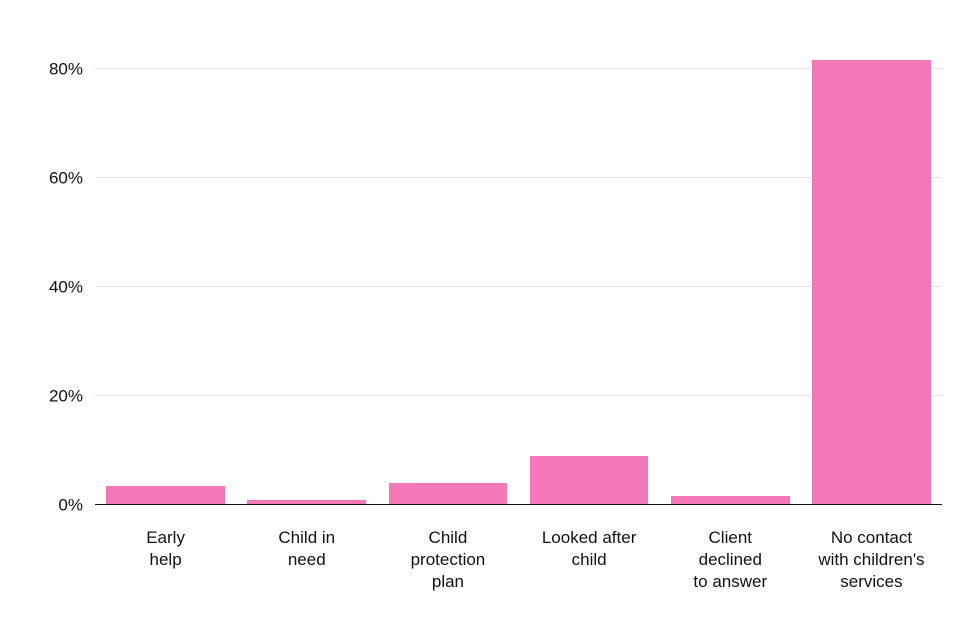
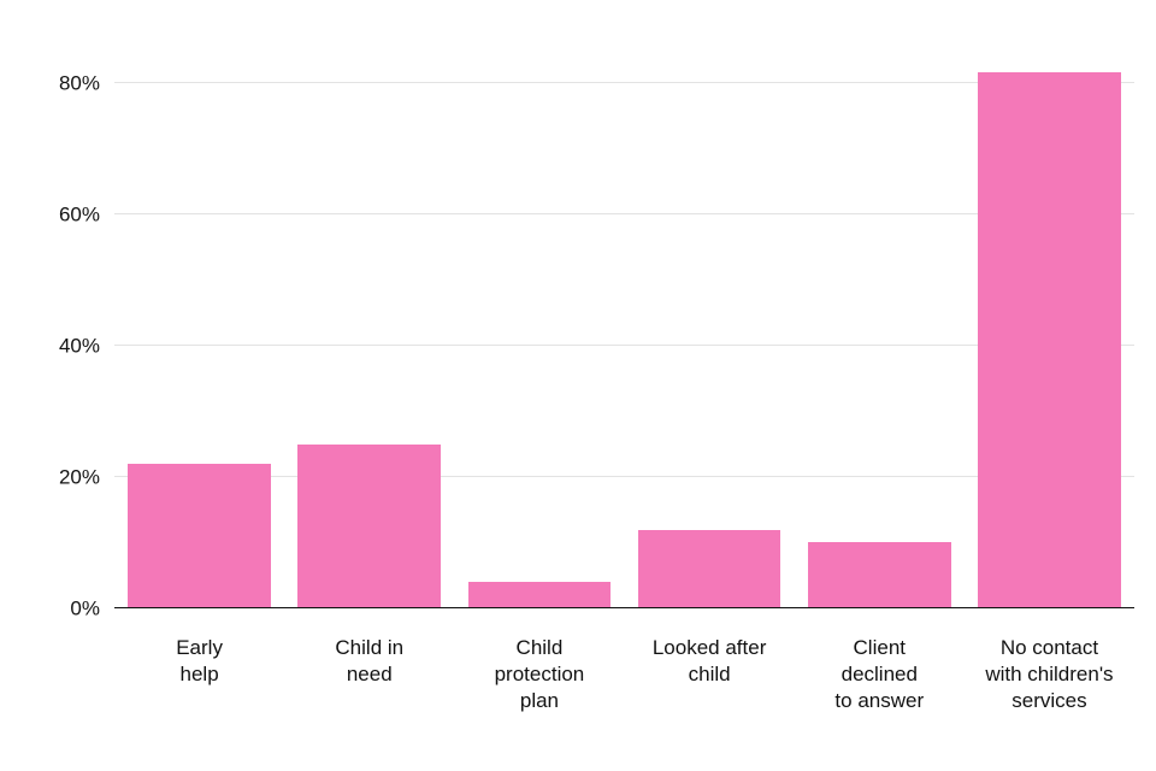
Early help: 4% -> 22%
Child in need: 1% -> 25%
Looked after child: 9% -> 12%
Client declined to answer: 2% -> 10%
